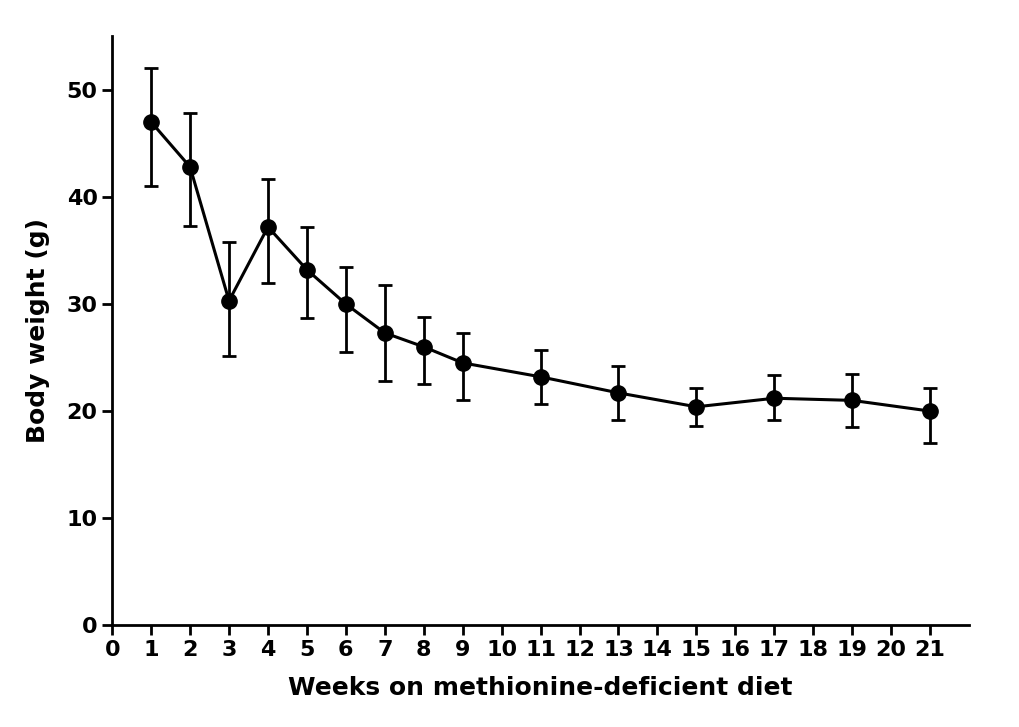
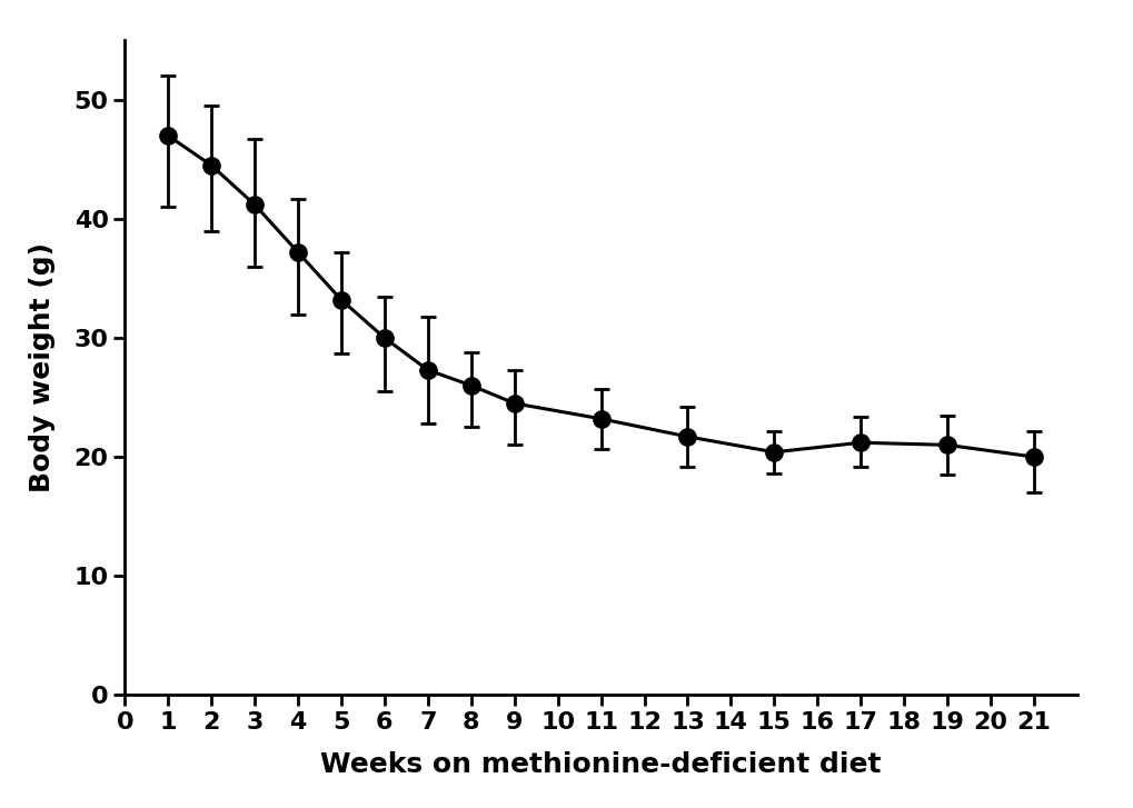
2: 42.8 -> 44.5
3: 30.3 -> 41.2
